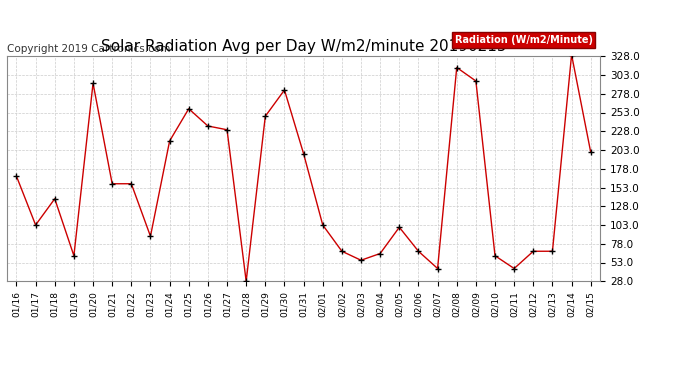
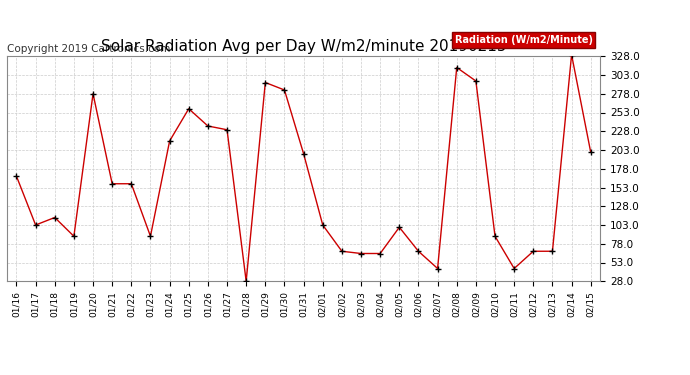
01/18: 138 -> 113
01/19: 62 -> 88
01/20: 292 -> 278
01/29: 248 -> 293
02/03: 56 -> 65
02/10: 62 -> 88
